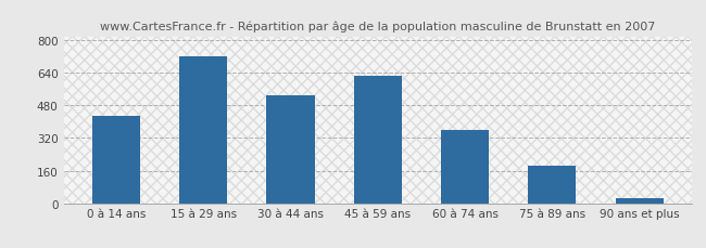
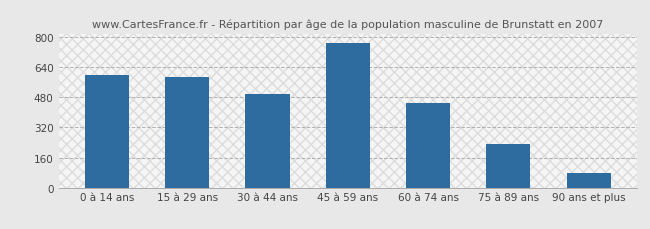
0 à 14 ans: 430 -> 600
15 à 29 ans: 720 -> 590
30 à 44 ans: 530 -> 500
45 à 59 ans: 620 -> 770
60 à 74 ans: 360 -> 450
75 à 89 ans: 180 -> 230
90 ans et plus: 20 -> 80
